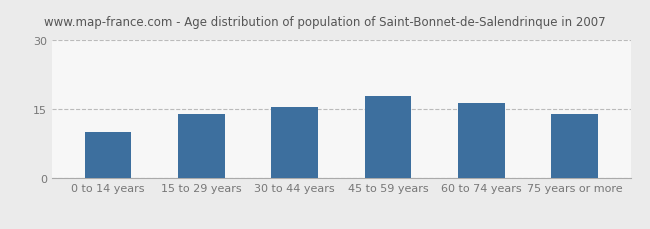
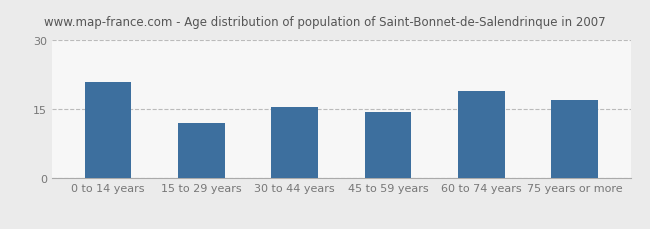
0 to 14 years: 10.0 -> 21.0
15 to 29 years: 14.0 -> 12.0
45 to 59 years: 18.0 -> 14.5
60 to 74 years: 16.5 -> 19.0
75 years or more: 14.0 -> 17.0
